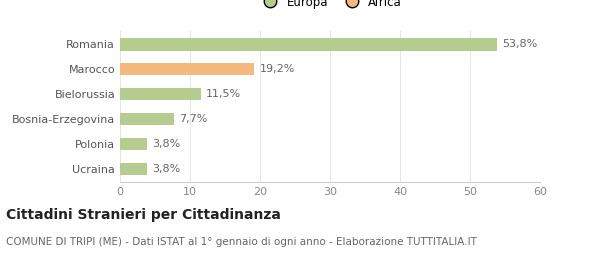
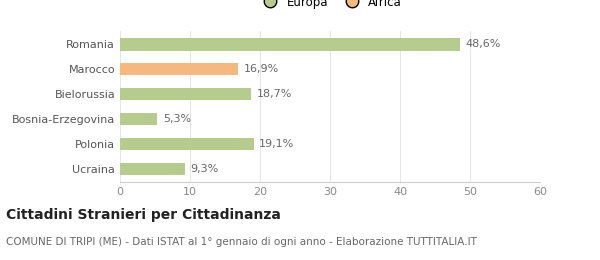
Romania: 53,8% -> 48,6%
Marocco: 19,2% -> 16,9%
Bielorussia: 11,5% -> 18,7%
Bosnia-Erzegovina: 7,7% -> 5,3%
Polonia: 3,8% -> 19,1%
Ucraina: 3,8% -> 9,3%
